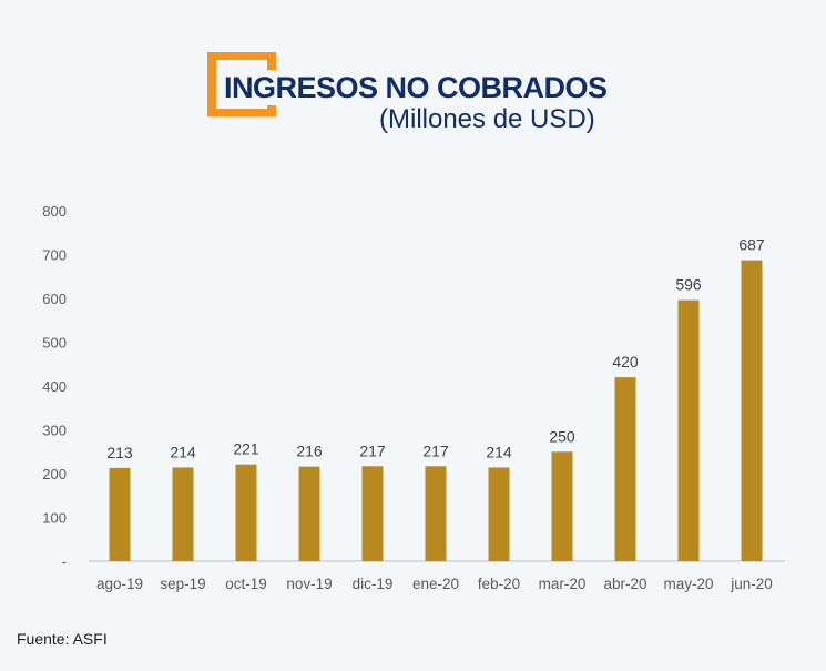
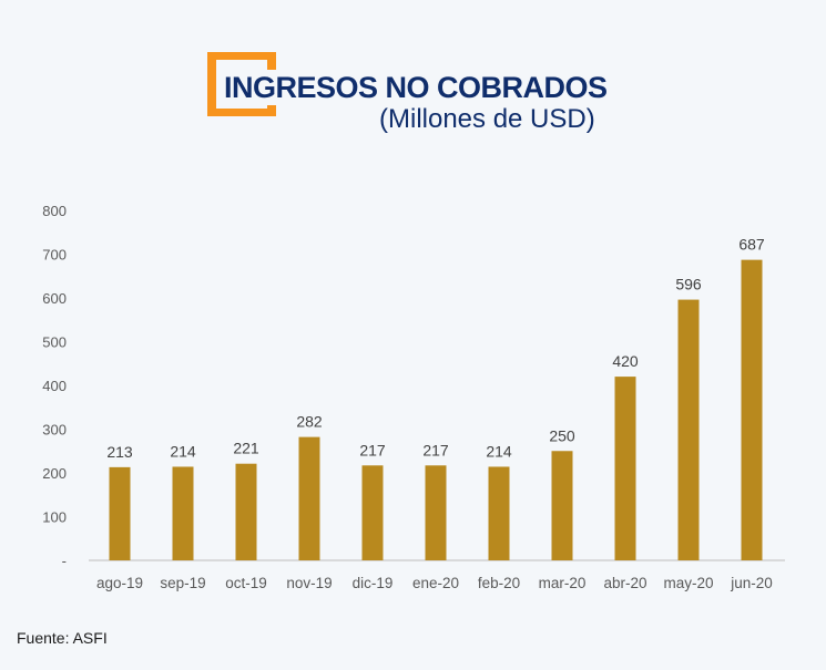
nov-19: 216 -> 282
